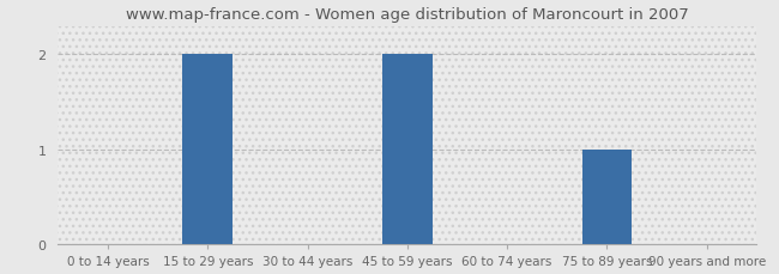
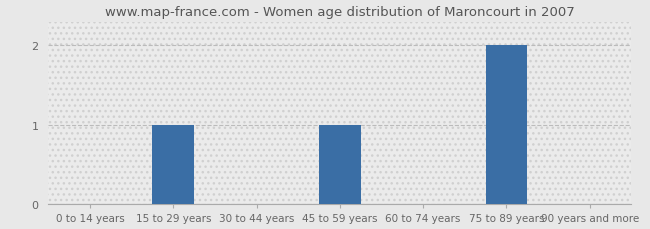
15 to 29 years: 2 -> 1
45 to 59 years: 2 -> 1
75 to 89 years: 1 -> 2
